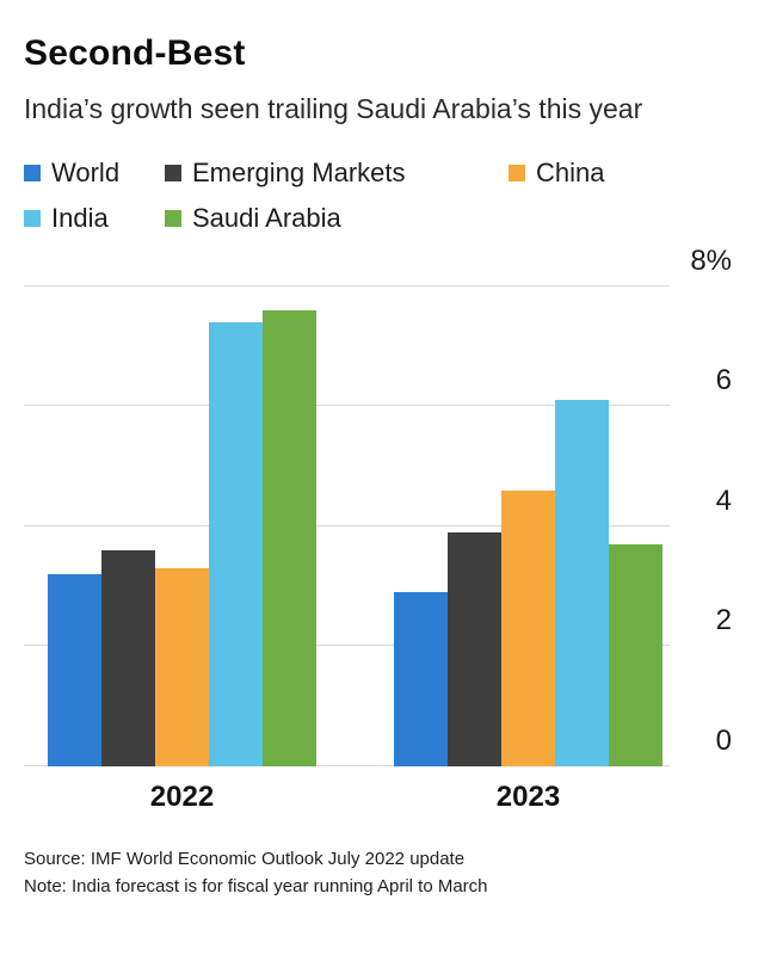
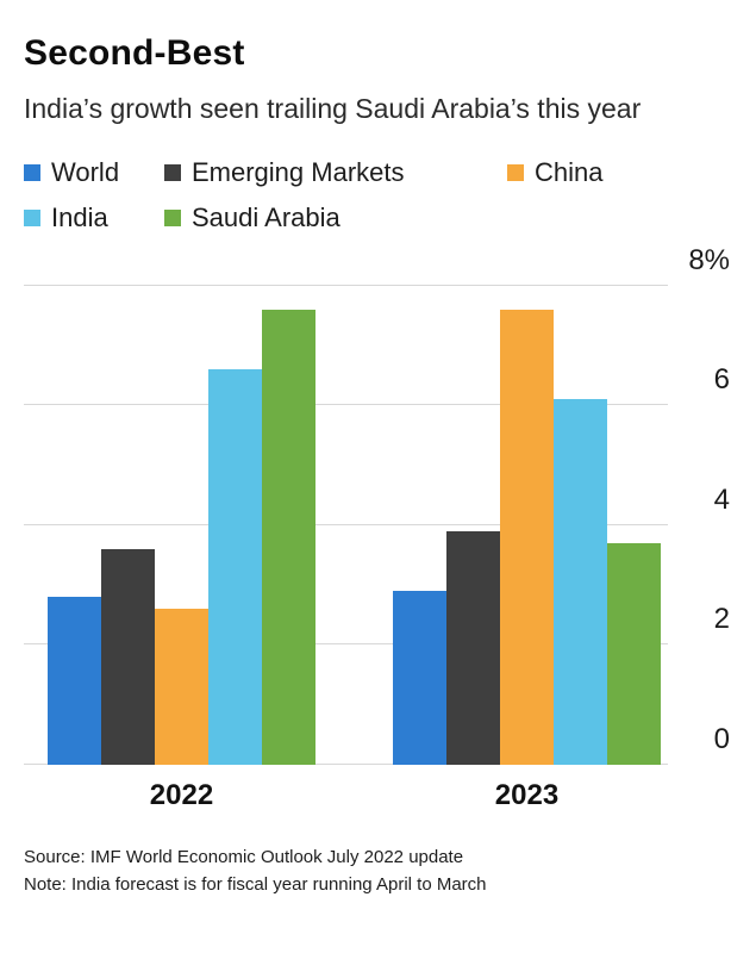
World/2022: 3.2% -> 2.8%
China/2022: 3.3% -> 2.6%
India/2022: 7.4% -> 6.6%
China/2023: 4.6% -> 7.6%
